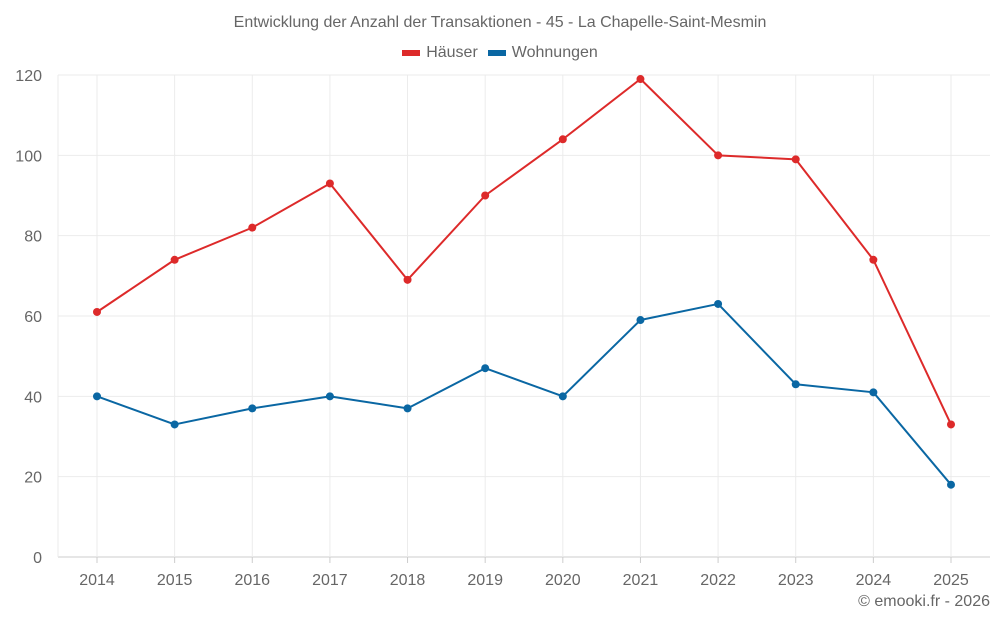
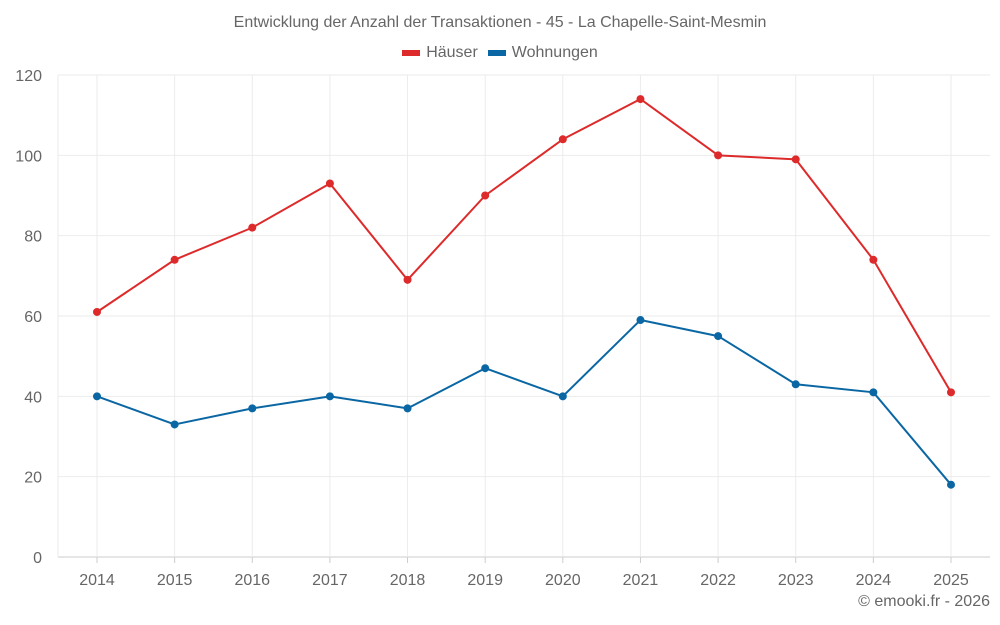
Häuser/2021: 119 -> 114
Wohnungen/2022: 63 -> 55
Häuser/2025: 33 -> 41
